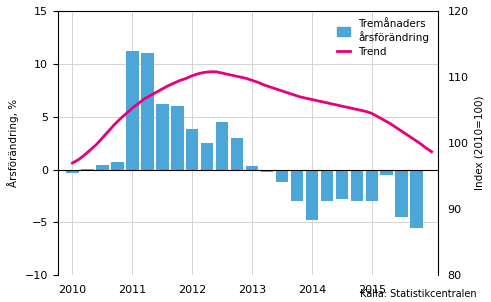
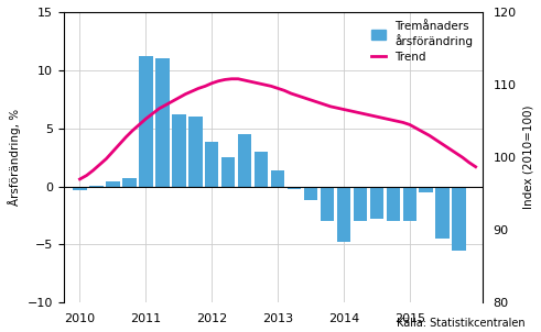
Tremånaders årsförändring/2013: 0.3 -> 1.4
